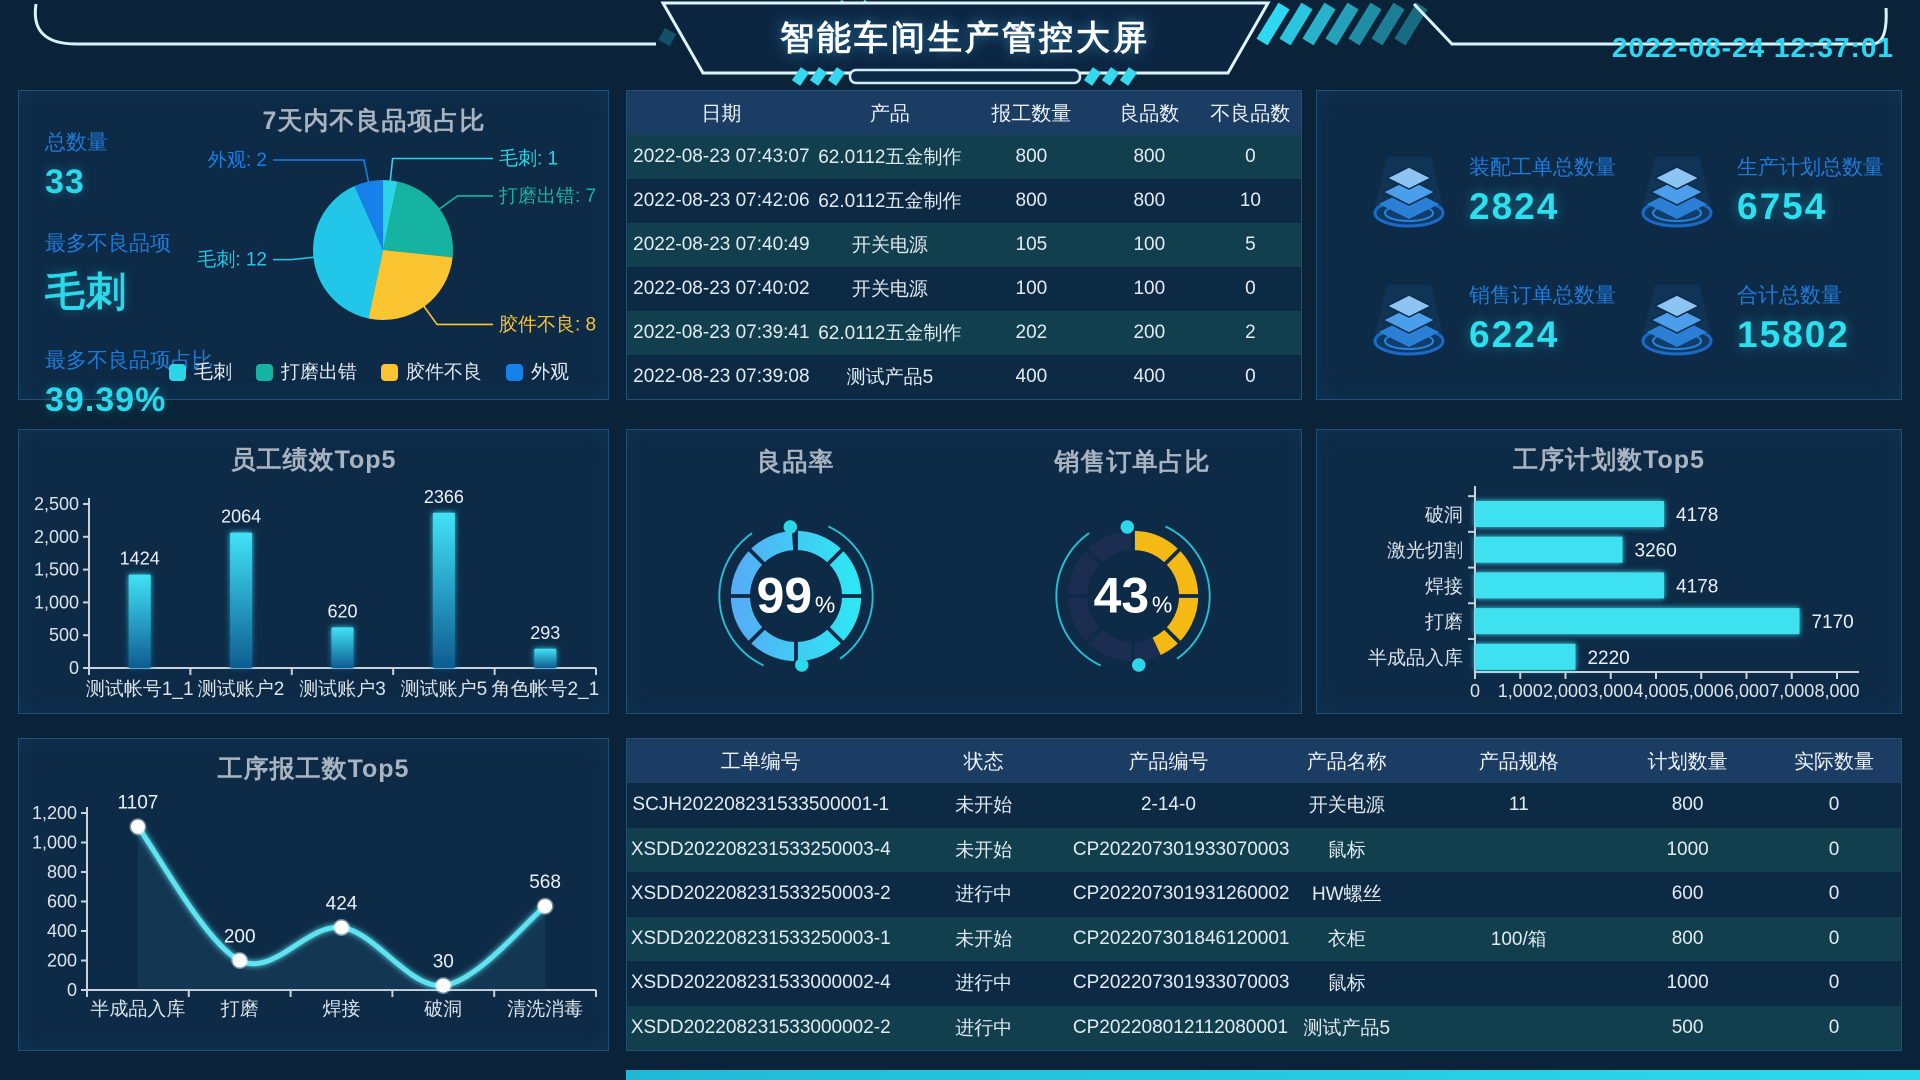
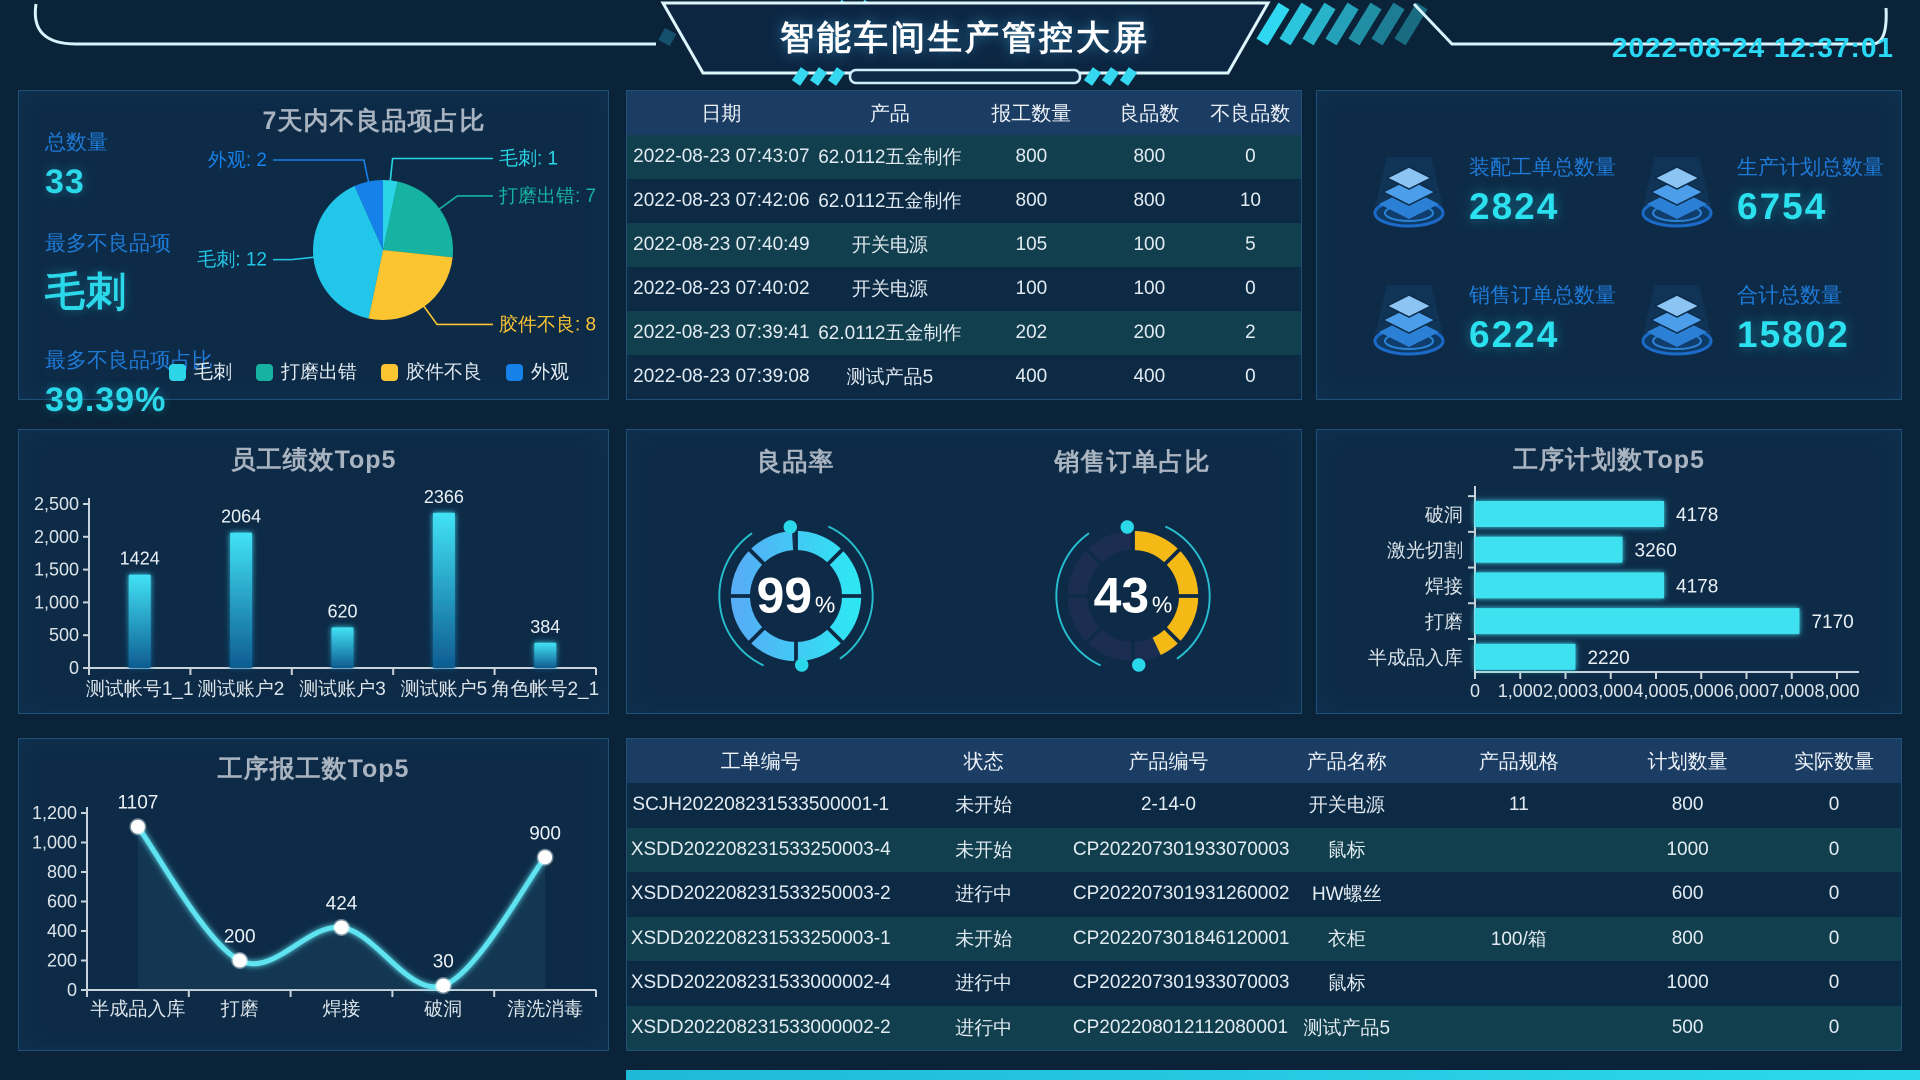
员工绩效Top5/角色帐号2_1: 293 -> 384
工序报工数Top5/清洗消毒: 568 -> 900
